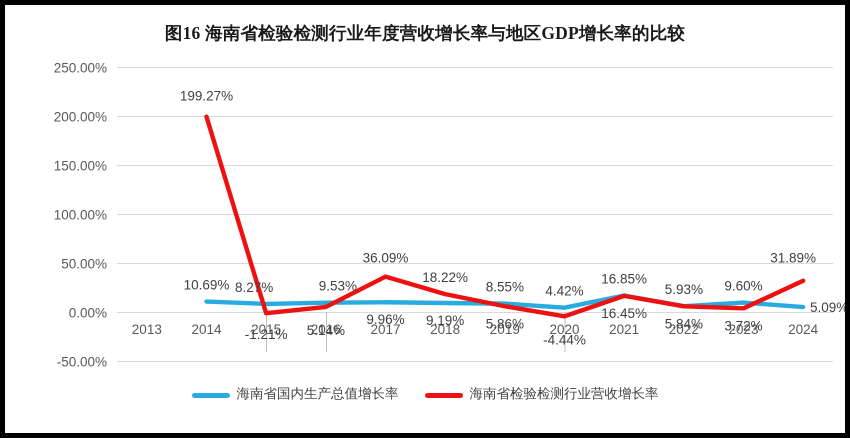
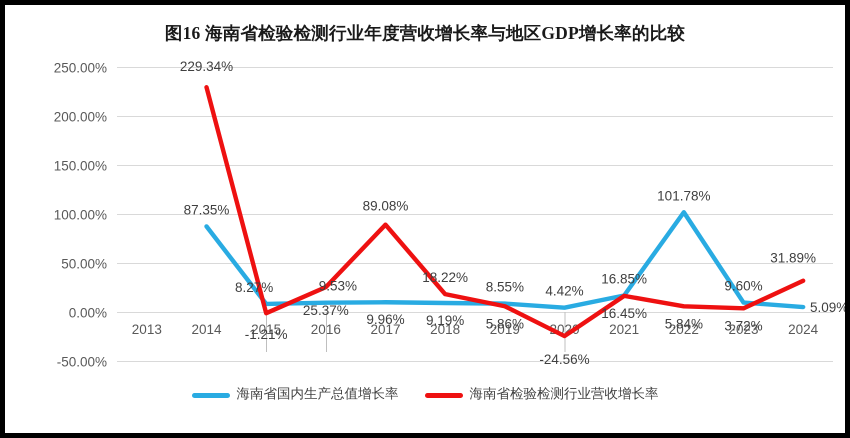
海南省国内生产总值增长率/2014: 10.69% -> 87.35%
海南省检验检测行业营收增长率/2014: 199.27% -> 229.34%
海南省检验检测行业营收增长率/2016: 5.14% -> 25.37%
海南省检验检测行业营收增长率/2017: 36.09% -> 89.08%
海南省检验检测行业营收增长率/2020: -4.44% -> -24.56%
海南省国内生产总值增长率/2022: 5.93% -> 101.78%
